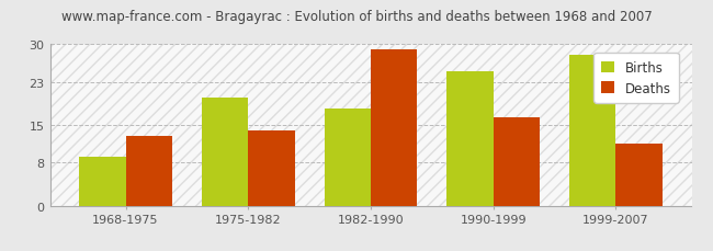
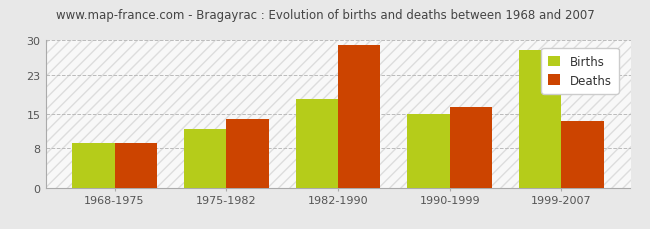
Deaths/1968-1975: 13.0 -> 9.0
Births/1975-1982: 20 -> 12
Births/1990-1999: 25 -> 15
Deaths/1999-2007: 11.5 -> 13.5
